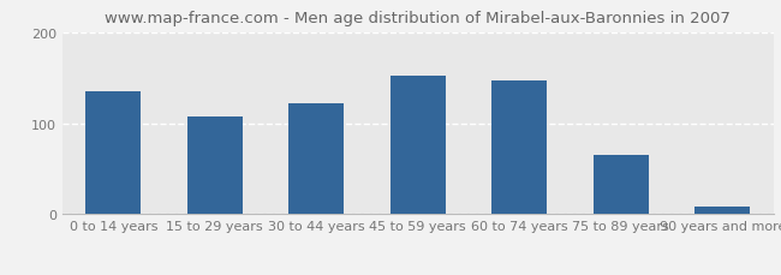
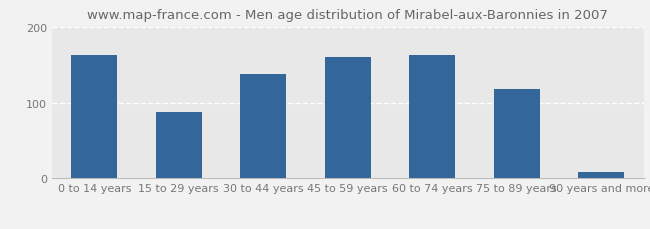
0 to 14 years: 135 -> 162
15 to 29 years: 107 -> 88
30 to 44 years: 122 -> 138
45 to 59 years: 152 -> 160
60 to 74 years: 147 -> 162
75 to 89 years: 65 -> 118
